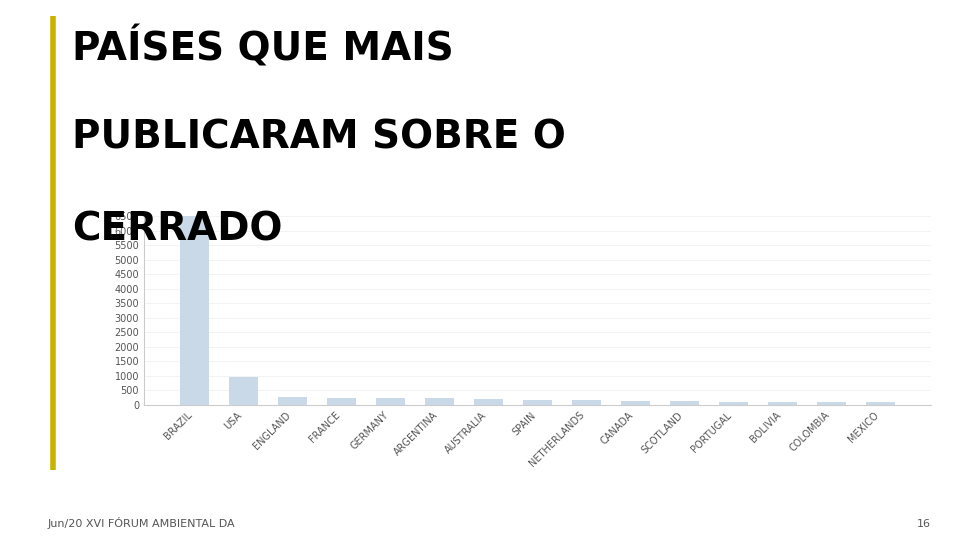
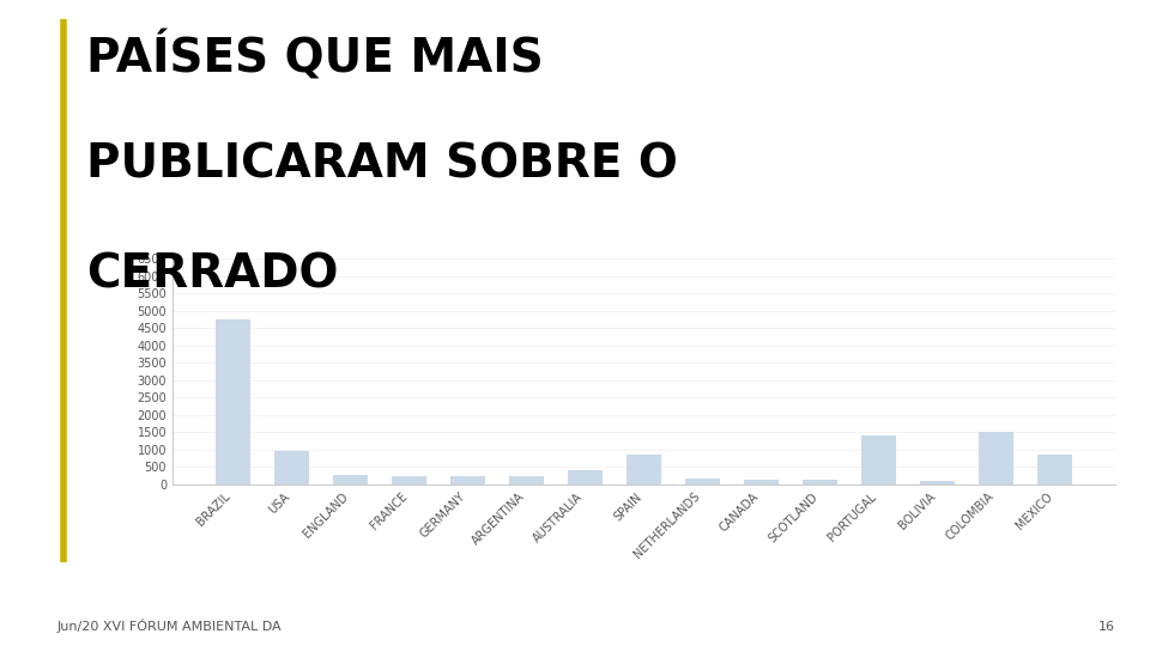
BRAZIL: 6500 -> 4750
AUSTRALIA: 190 -> 400
SPAIN: 180 -> 850
PORTUGAL: 110 -> 1400
COLOMBIA: 100 -> 1500
MEXICO: 100 -> 850
